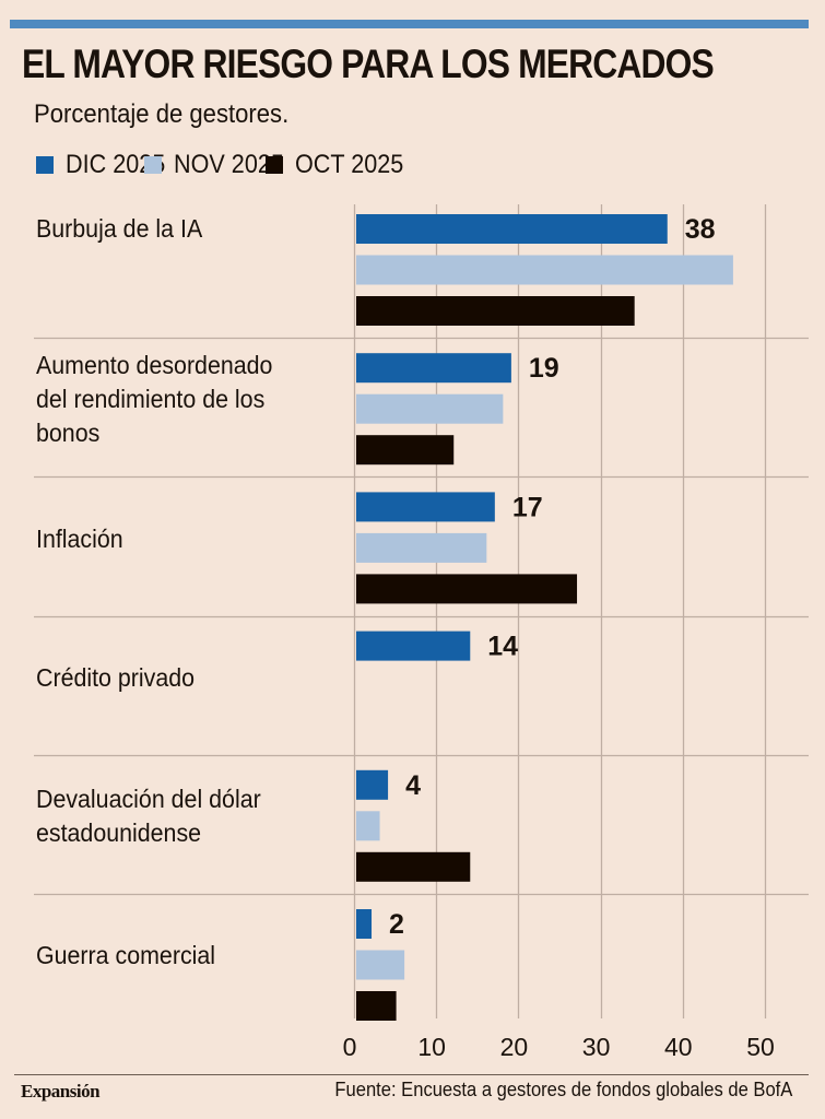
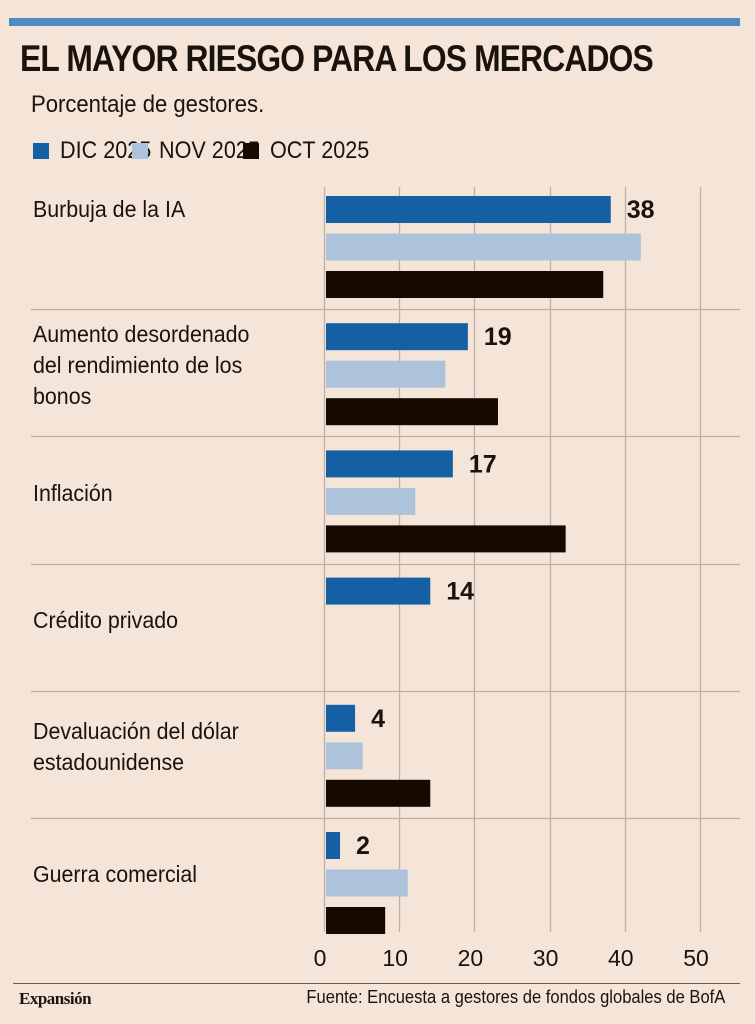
NOV 2025/Burbuja de la IA: 46 -> 42
OCT 2025/Burbuja de la IA: 34 -> 37
NOV 2025/Aumento desordenado del rendimiento de los bonos: 18 -> 16
OCT 2025/Aumento desordenado del rendimiento de los bonos: 12 -> 23
NOV 2025/Inflación: 16 -> 12
OCT 2025/Inflación: 27 -> 32
NOV 2025/Devaluación del dólar estadounidense: 3 -> 5
NOV 2025/Guerra comercial: 6 -> 11
OCT 2025/Guerra comercial: 5 -> 8
